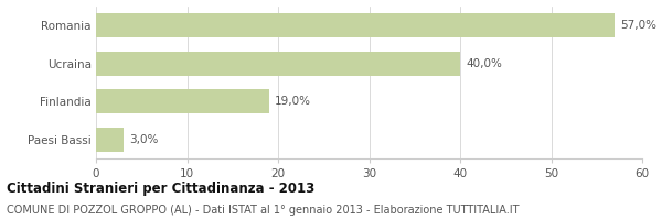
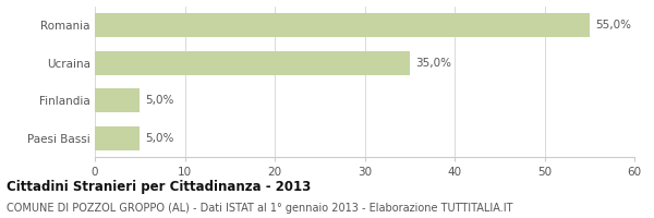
Romania: 57,0% -> 55,0%
Ucraina: 40,0% -> 35,0%
Finlandia: 19,0% -> 5,0%
Paesi Bassi: 3,0% -> 5,0%
